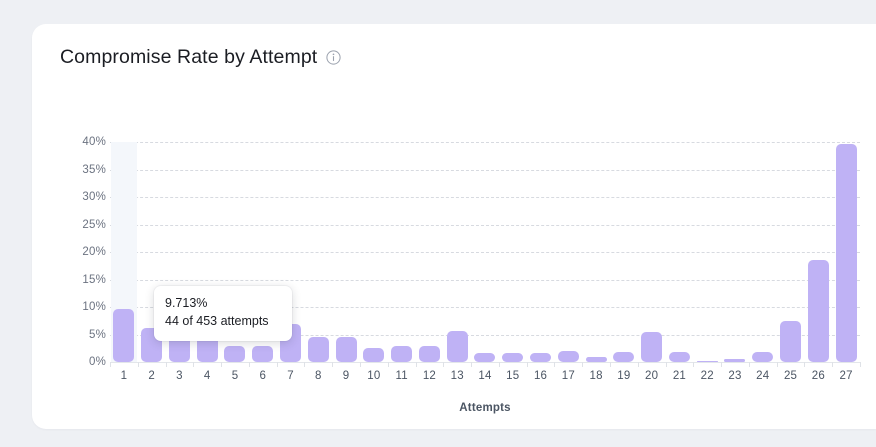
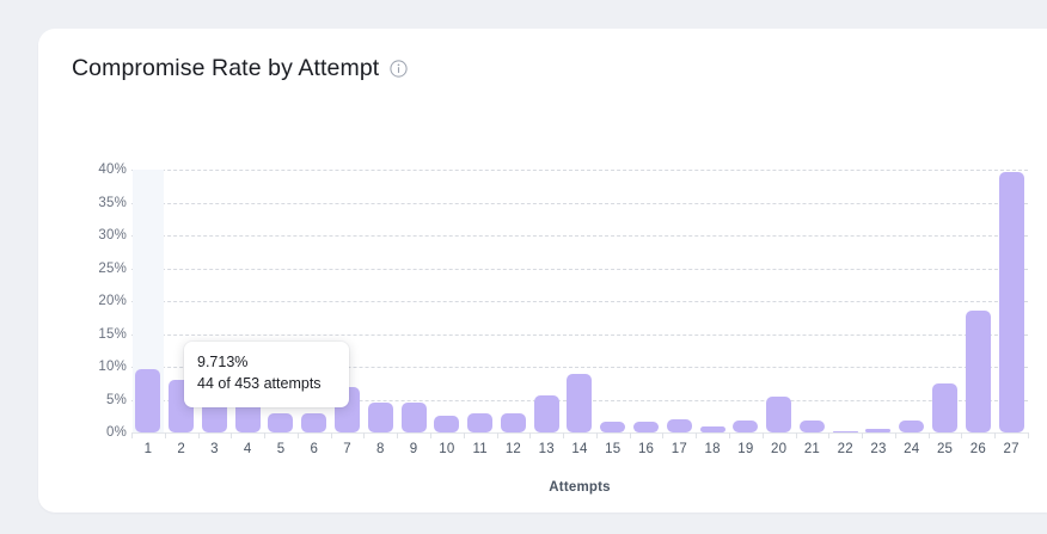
2: 6% -> 8%
14: 2% -> 9%
